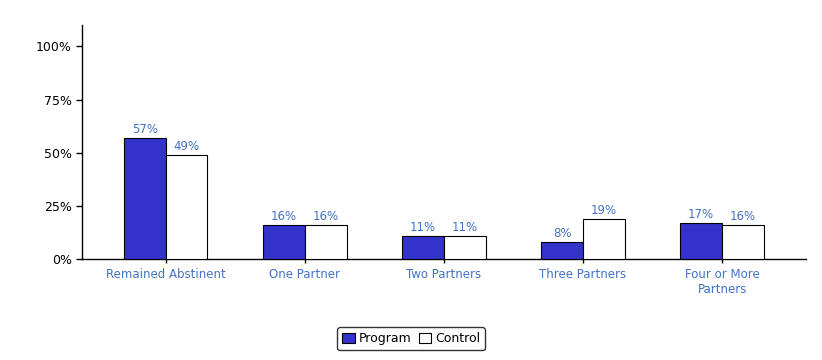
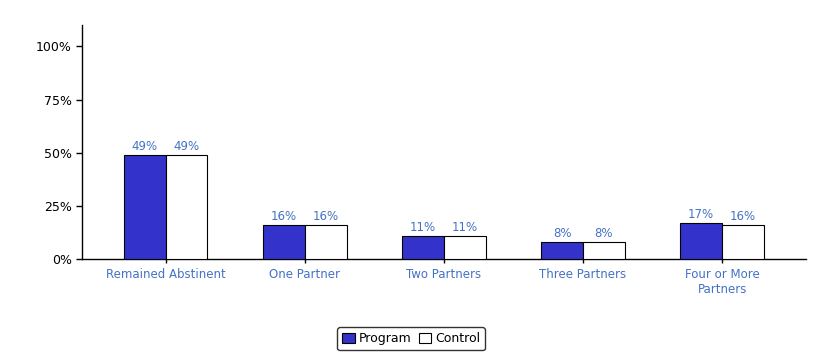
Program/Remained Abstinent: 57% -> 49%
Control/Three Partners: 19% -> 8%
